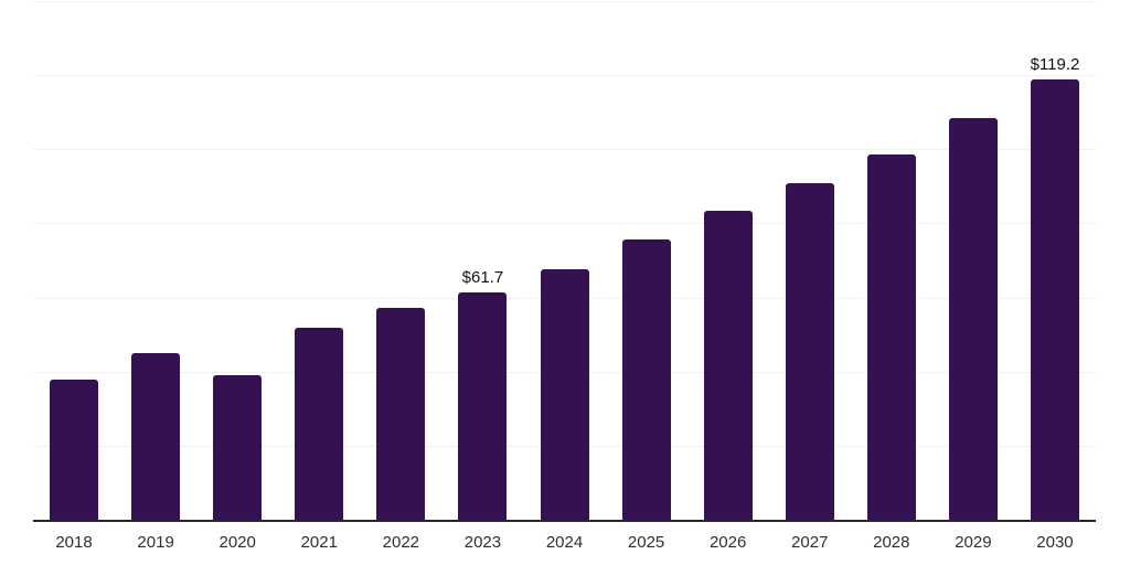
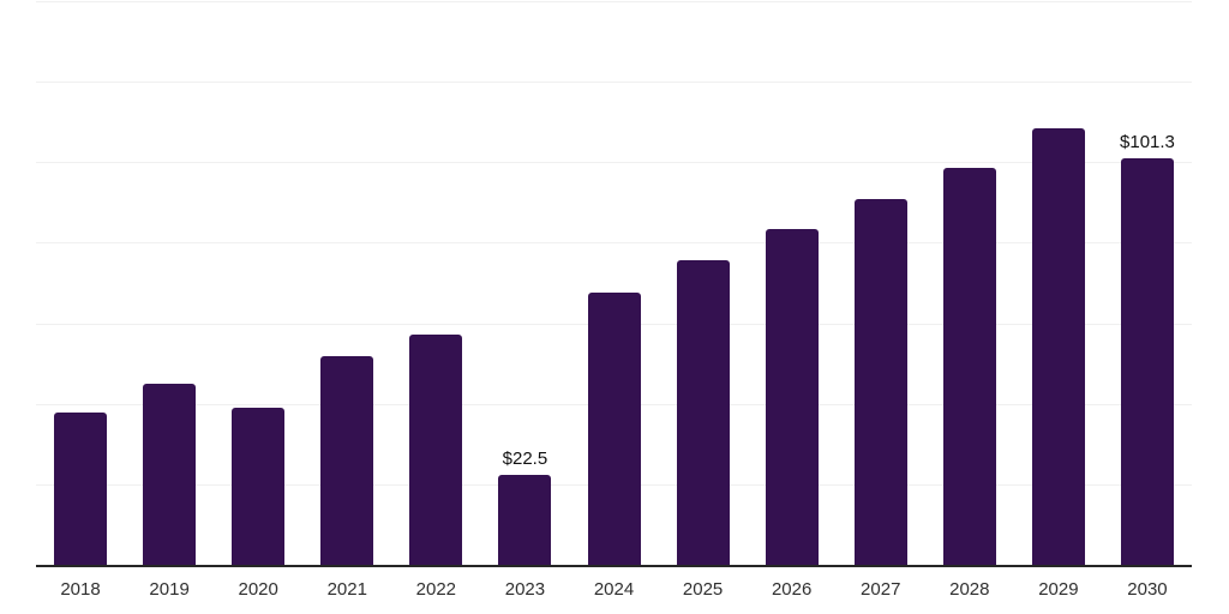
2023: $61.7 -> $22.5
2030: $119.2 -> $101.3
